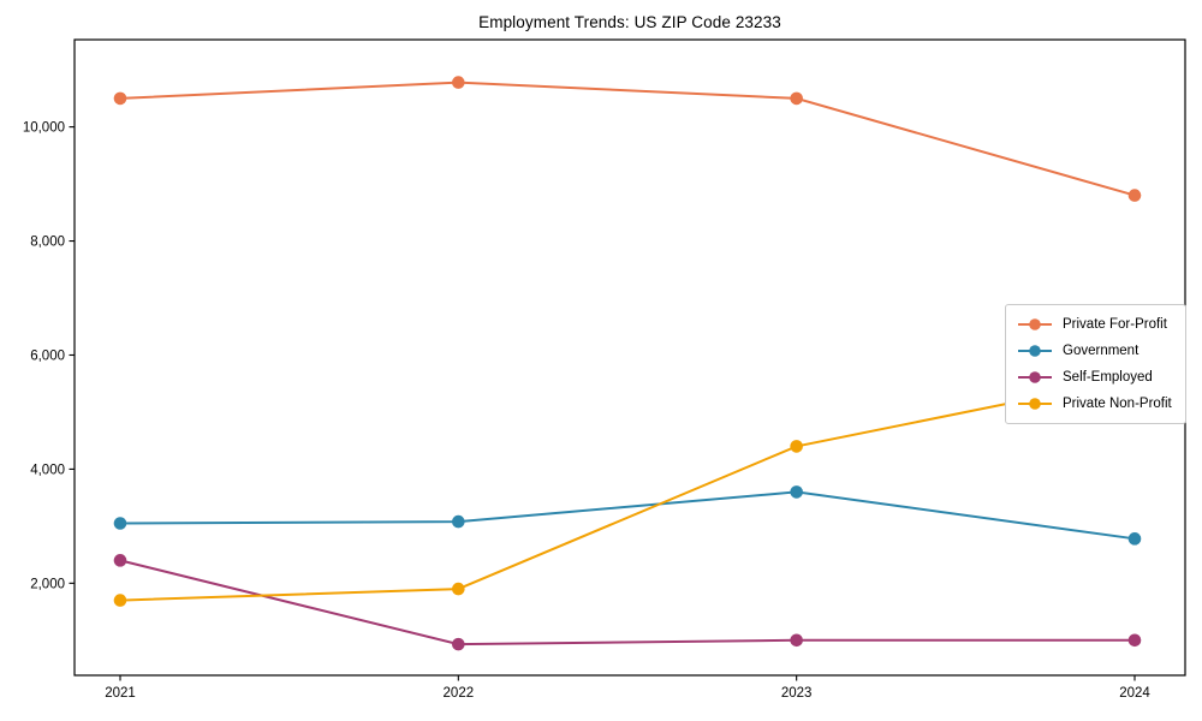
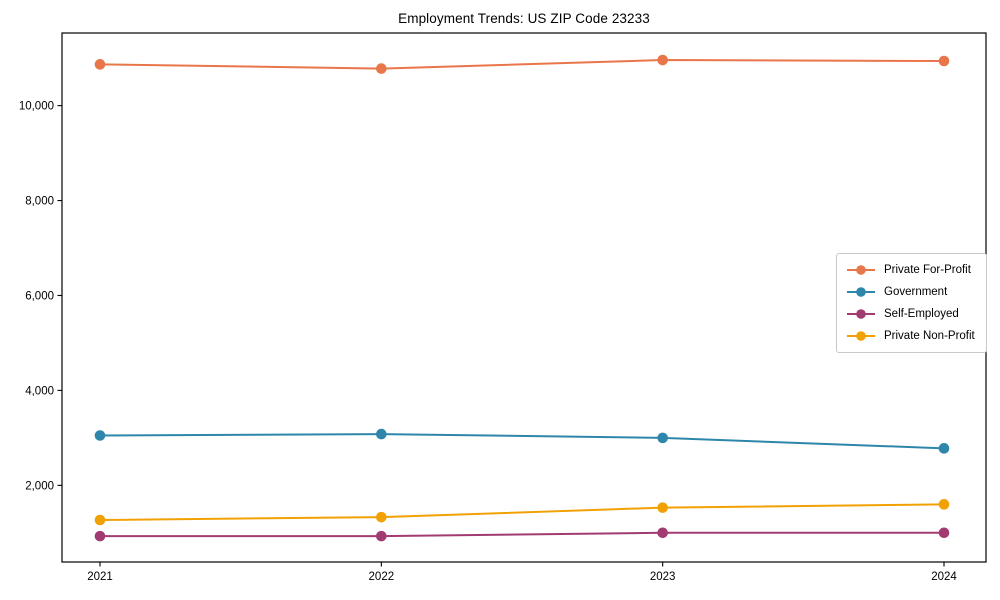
Private For-Profit/2021: 10500 -> 10900
Self-Employed/2021: 2400 -> 900
Private Non-Profit/2021: 1700 -> 1300
Private Non-Profit/2022: 1900 -> 1300
Private For-Profit/2023: 10500 -> 11000
Government/2023: 3600 -> 3000
Private Non-Profit/2023: 4400 -> 1500
Private For-Profit/2024: 8800 -> 10900
Private Non-Profit/2024: 5600 -> 1600
